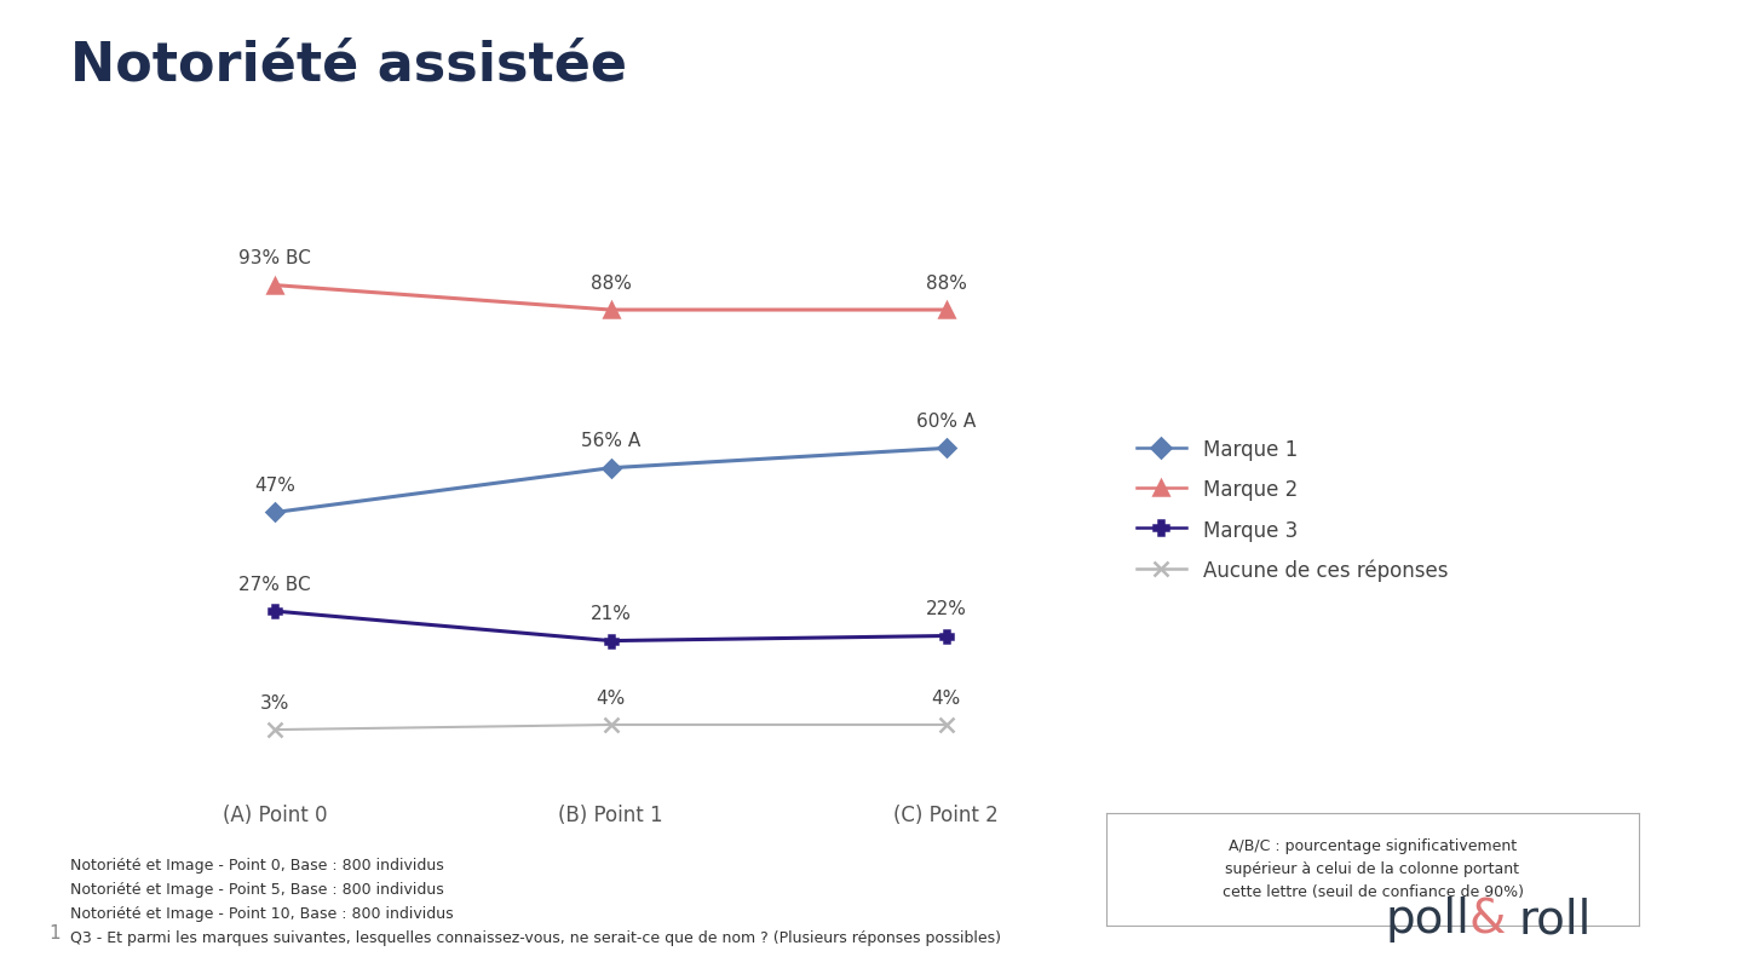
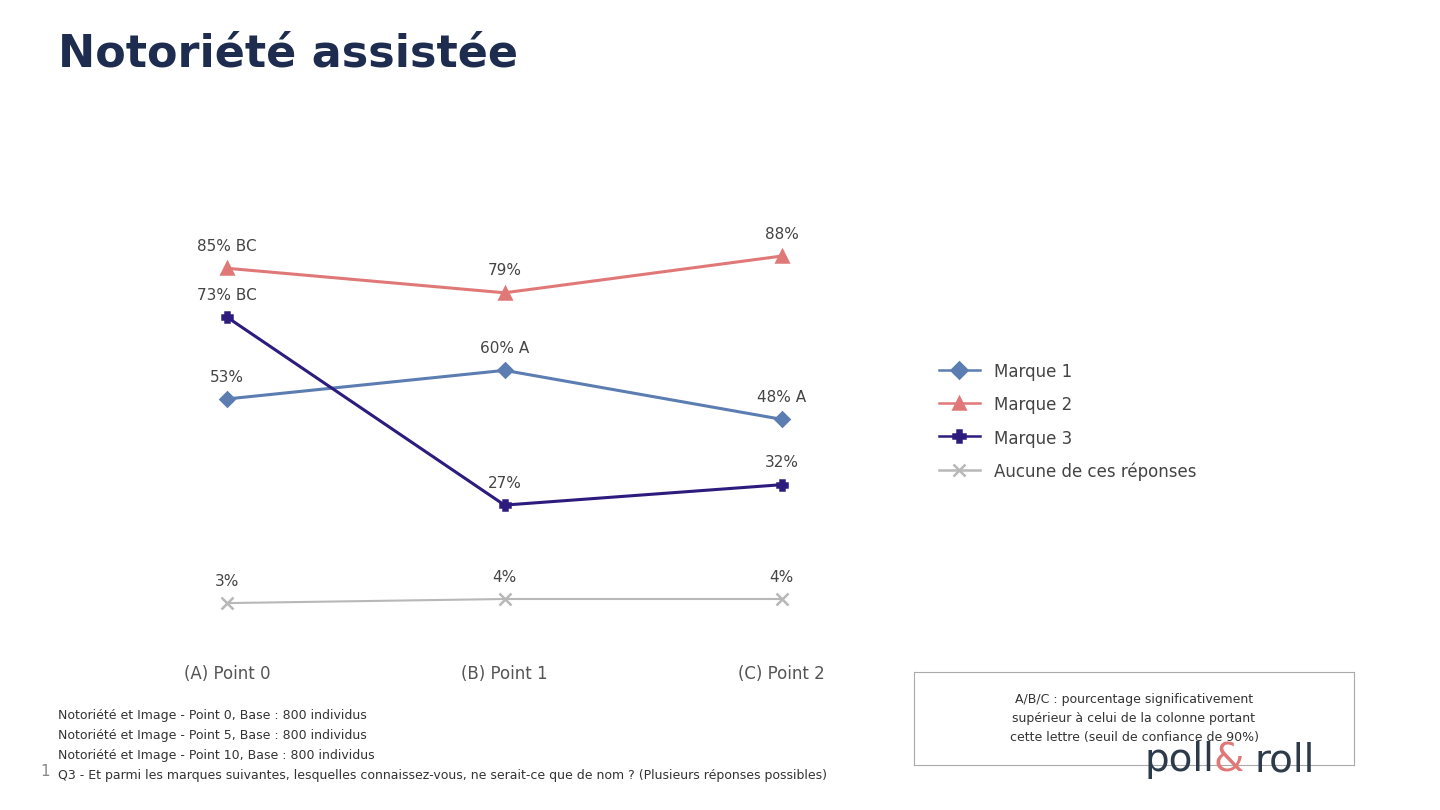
Marque 1/(A) Point 0: 47% -> 53%
Marque 2/(A) Point 0: 93% -> 85%
Marque 3/(A) Point 0: 27% -> 73%
Marque 1/(B) Point 1: 56% -> 60%
Marque 2/(B) Point 1: 88% -> 79%
Marque 3/(B) Point 1: 21% -> 27%
Marque 1/(C) Point 2: 60% -> 48%
Marque 3/(C) Point 2: 22% -> 32%
